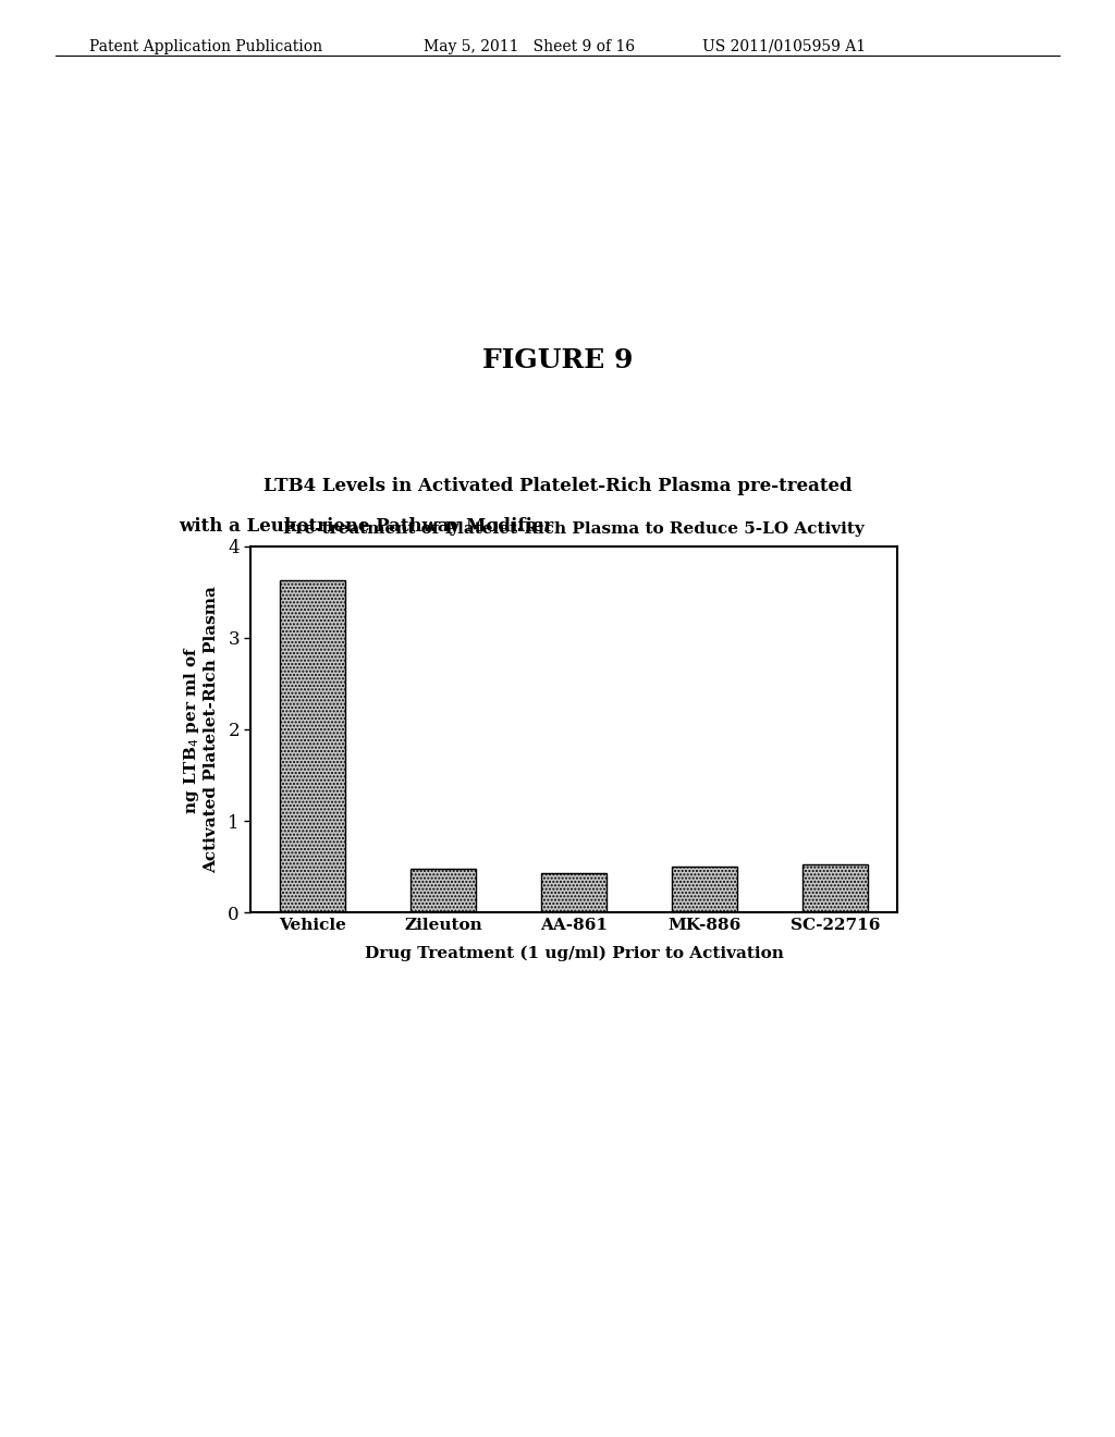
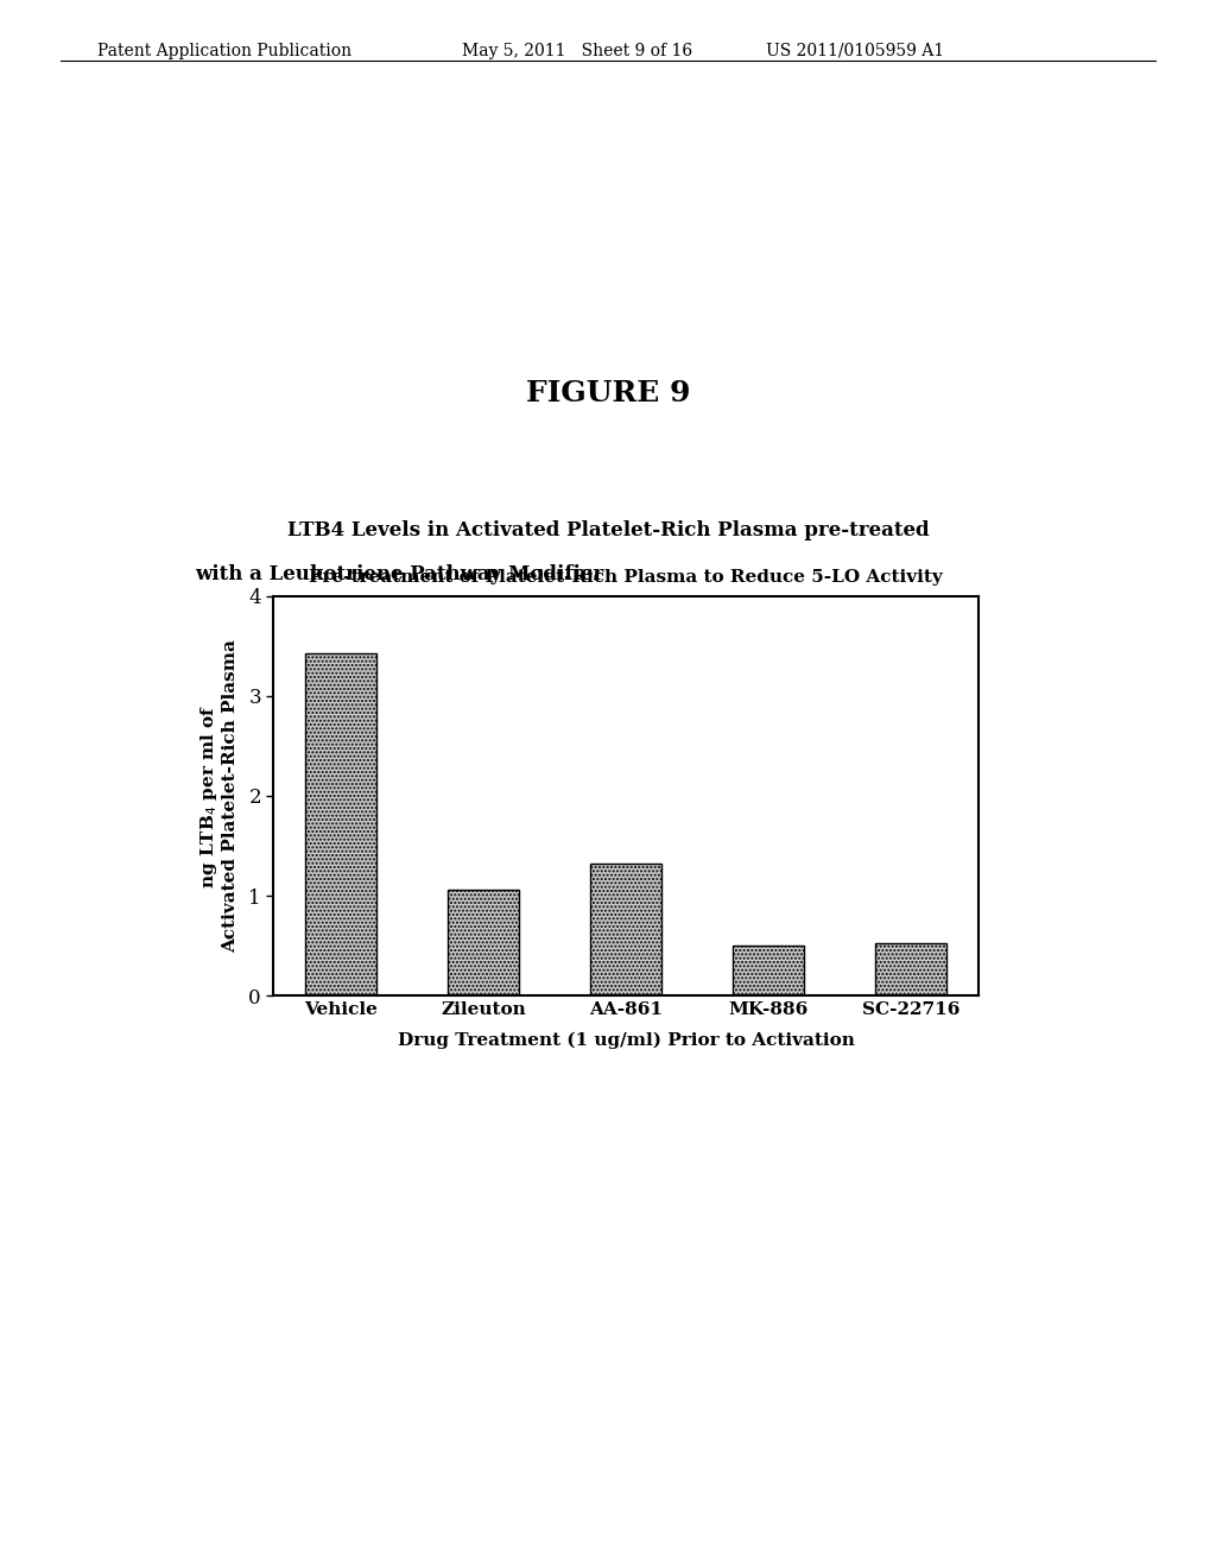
Vehicle: 3.63 -> 3.42
Zileuton: 0.48 -> 1.06
AA-861: 0.43 -> 1.32
